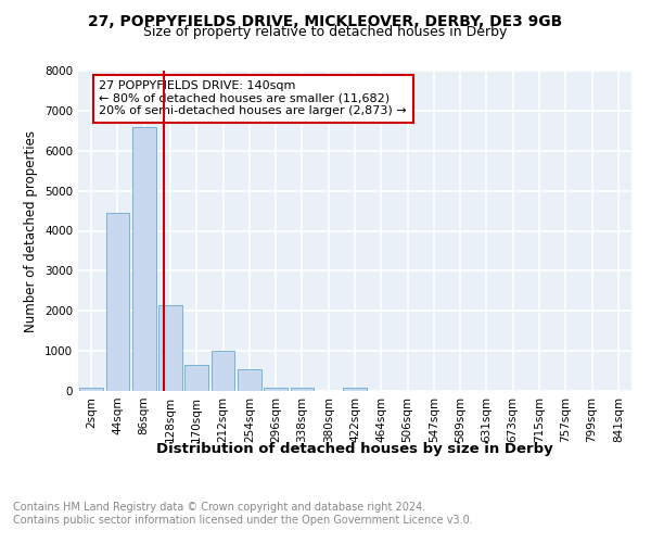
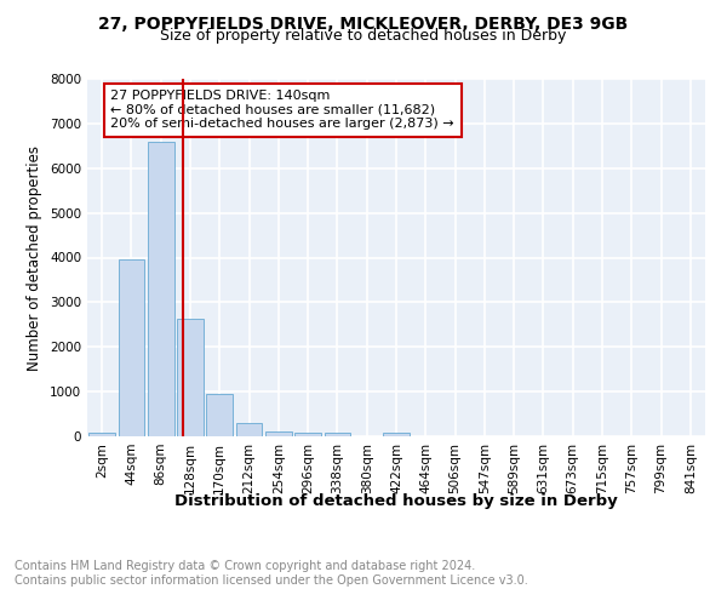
44sqm: 4450 -> 3970
128sqm: 2150 -> 2630
170sqm: 650 -> 960
212sqm: 1000 -> 310
254sqm: 550 -> 120
